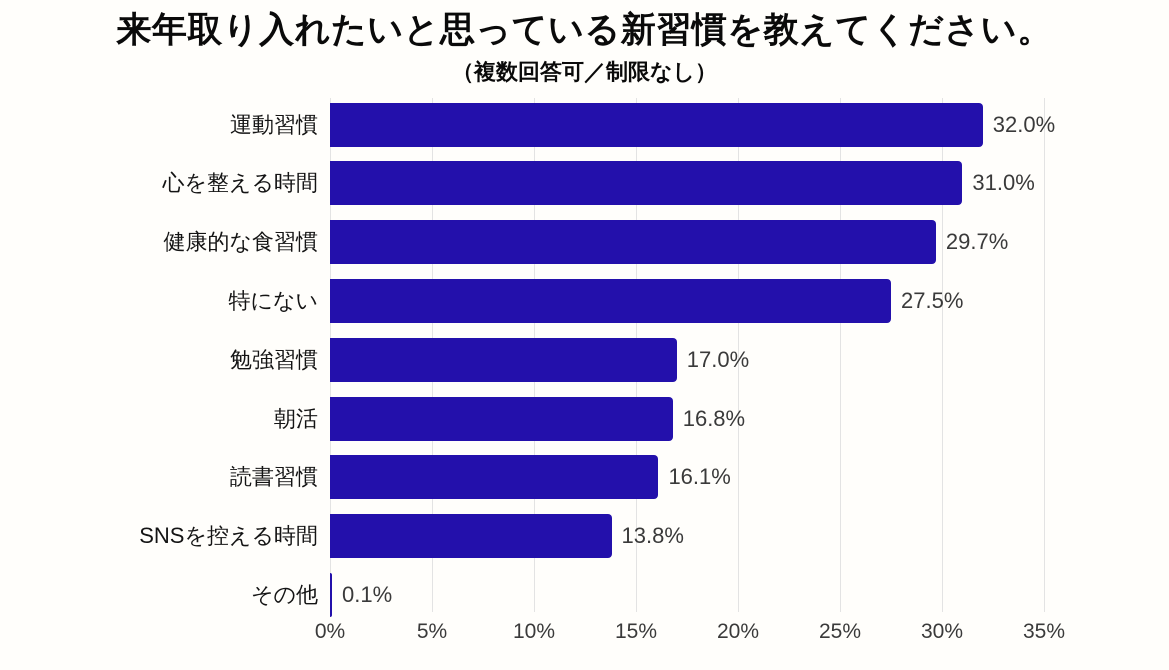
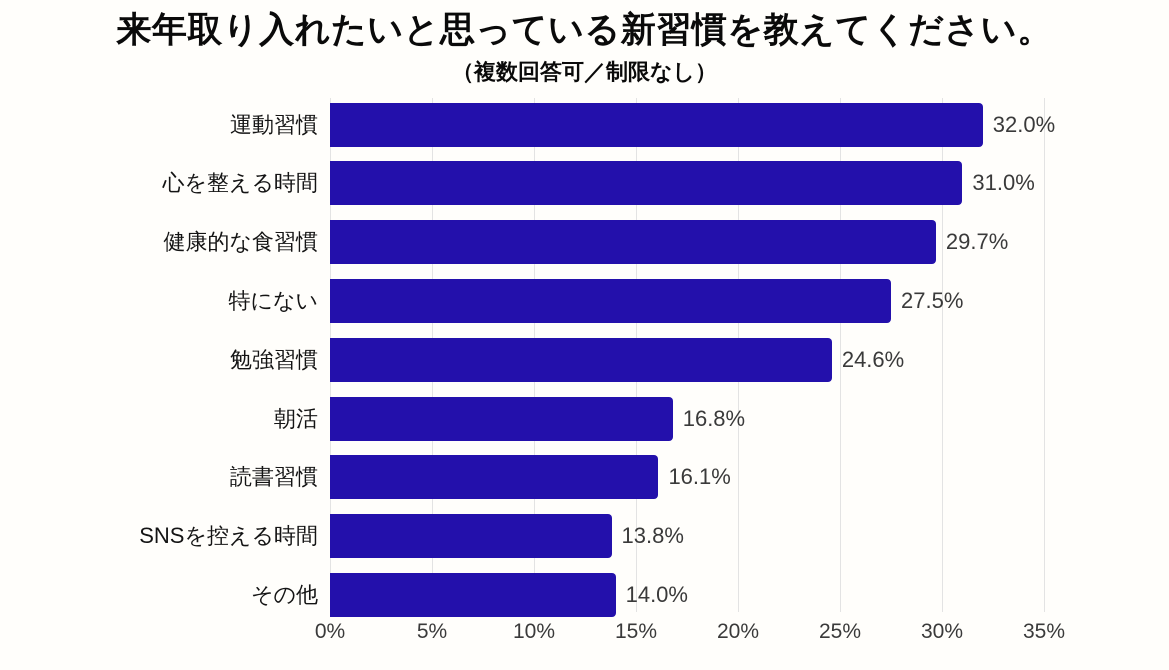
勉強習慣: 17.0% -> 24.6%
その他: 0.1% -> 14.0%
